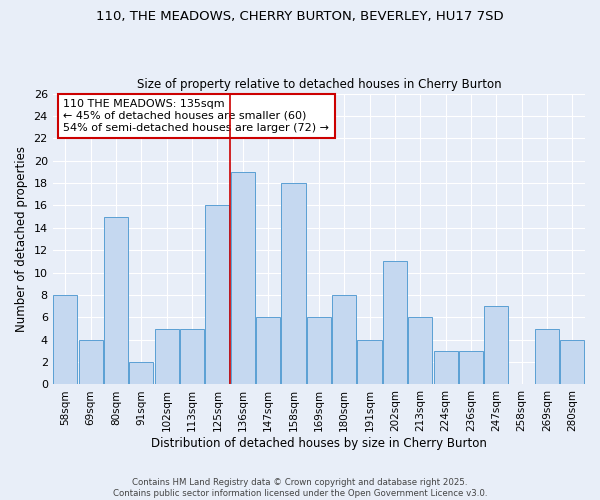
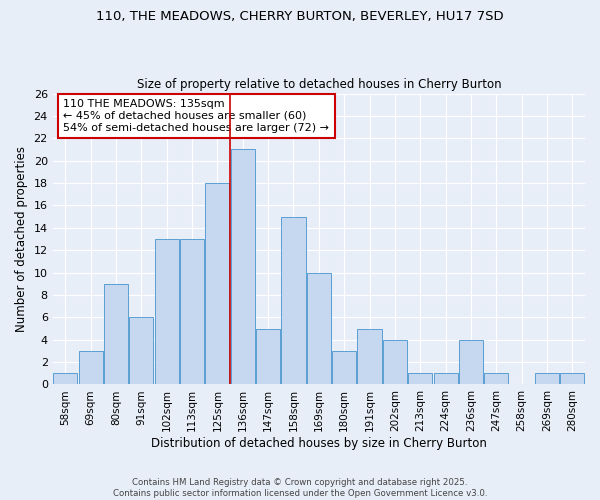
58sqm: 8 -> 1
69sqm: 4 -> 3
80sqm: 15 -> 9
91sqm: 2 -> 6
102sqm: 5 -> 13
113sqm: 5 -> 13
125sqm: 16 -> 18
136sqm: 19 -> 21
147sqm: 6 -> 5
158sqm: 18 -> 15
169sqm: 6 -> 10
180sqm: 8 -> 3
191sqm: 4 -> 5
202sqm: 11 -> 4
213sqm: 6 -> 1
224sqm: 3 -> 1
236sqm: 3 -> 4
247sqm: 7 -> 1
269sqm: 5 -> 1
280sqm: 4 -> 1
